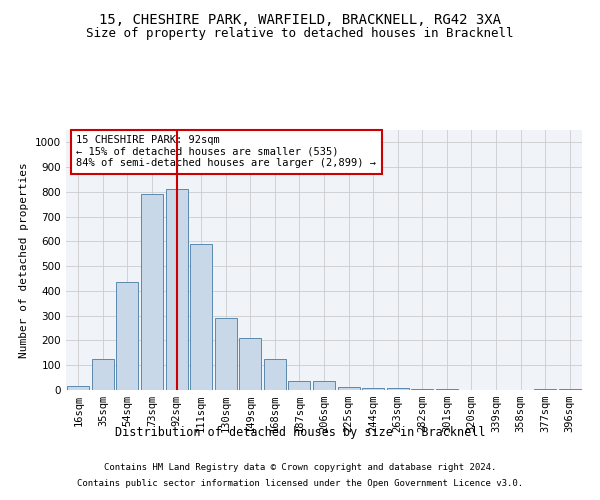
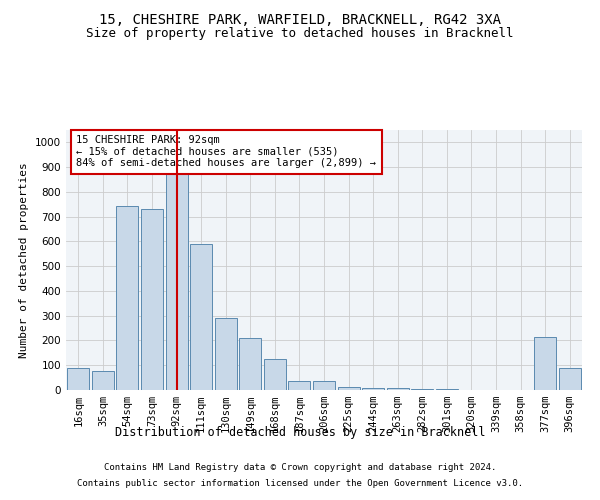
16sqm: 18 -> 90
35sqm: 125 -> 75
54sqm: 435 -> 745
73sqm: 790 -> 730
92sqm: 810 -> 880
377sqm: 5 -> 215
396sqm: 5 -> 90
